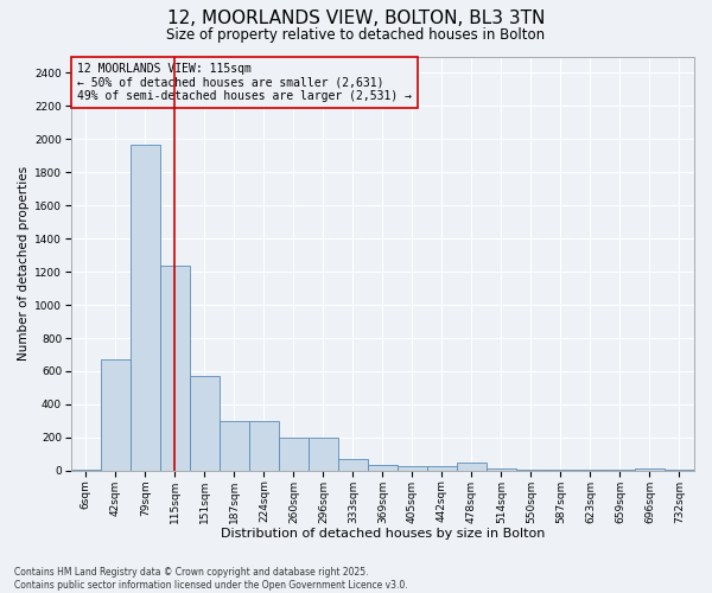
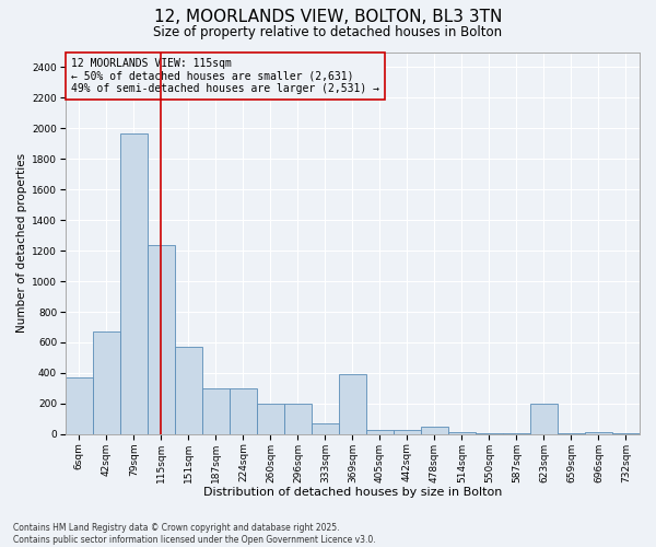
6sqm: 0 -> 370
369sqm: 40 -> 390
623sqm: 0 -> 200
